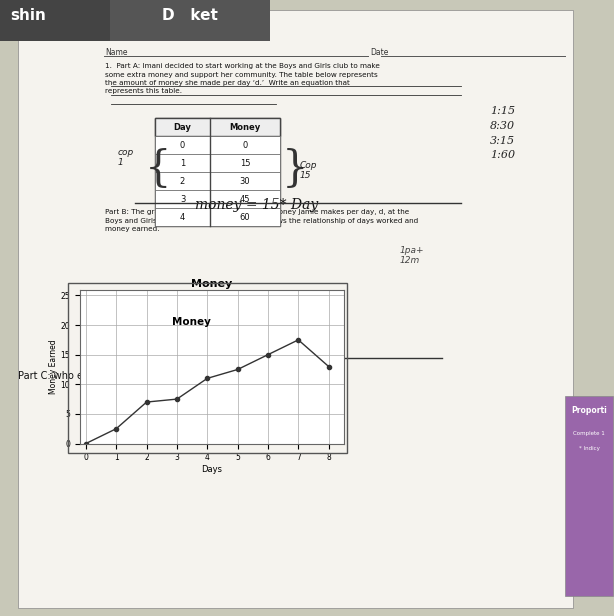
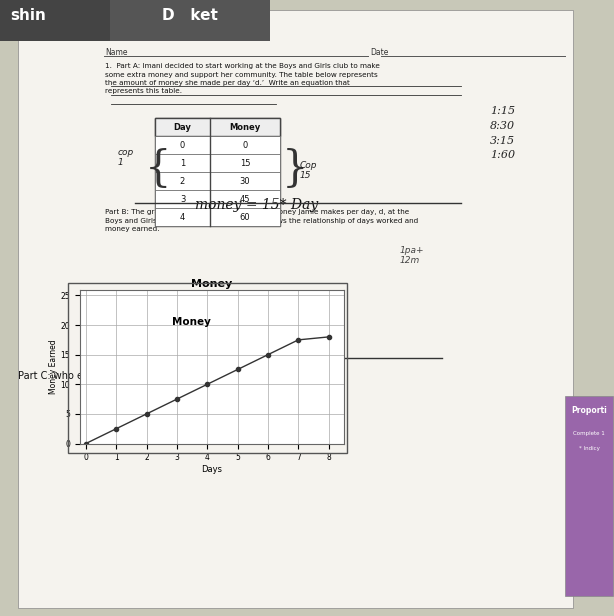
2: 7.0 -> 5.0
4: 11.0 -> 10.0
8: 13.0 -> 18.0
